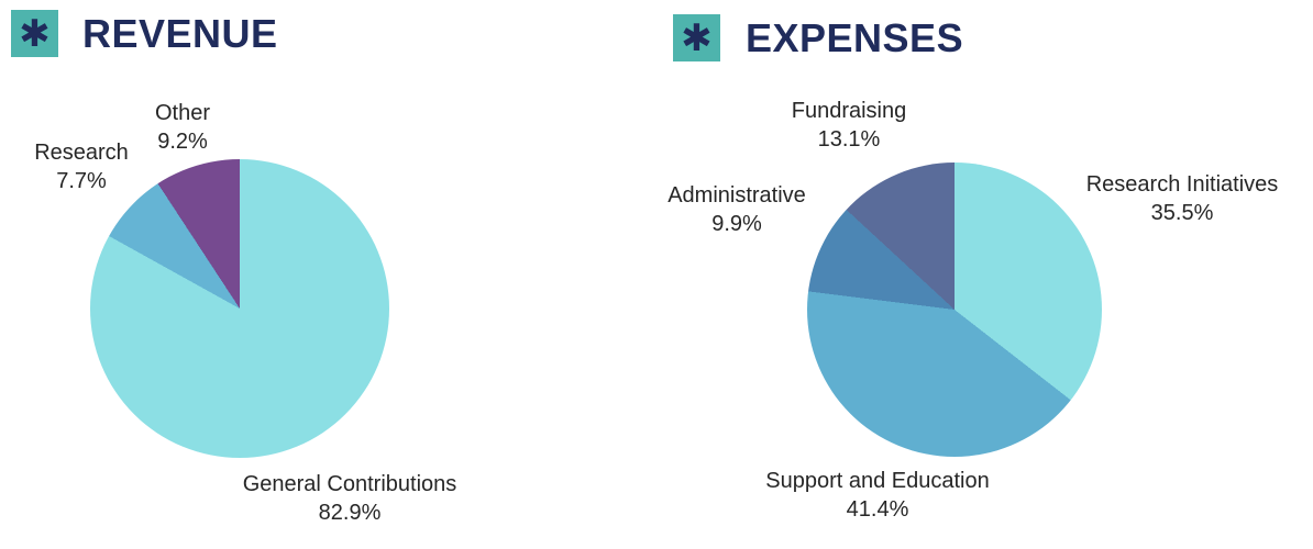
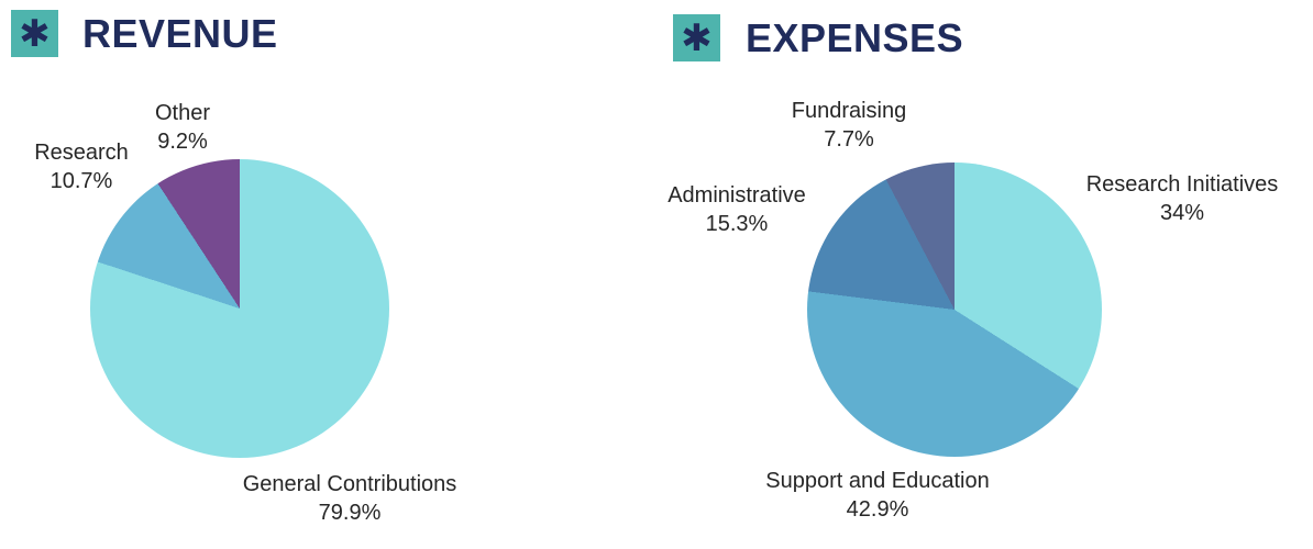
REVENUE/General Contributions: 82.9% -> 79.9%
REVENUE/Research: 7.7% -> 10.7%
EXPENSES/Research Initiatives: 35.5% -> 34%
EXPENSES/Support and Education: 41.4% -> 42.9%
EXPENSES/Administrative: 9.9% -> 15.3%
EXPENSES/Fundraising: 13.1% -> 7.7%
